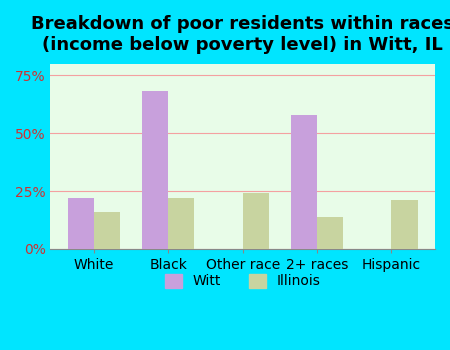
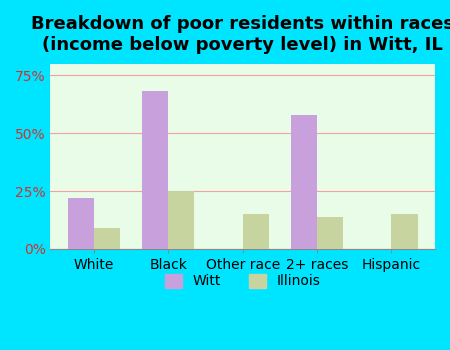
Illinois/White: 16% -> 9%
Illinois/Black: 22% -> 25%
Illinois/Other race: 24% -> 15%
Illinois/Hispanic: 21% -> 15%
